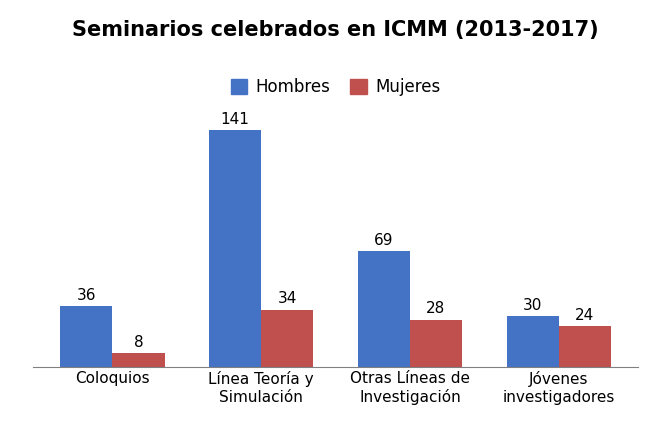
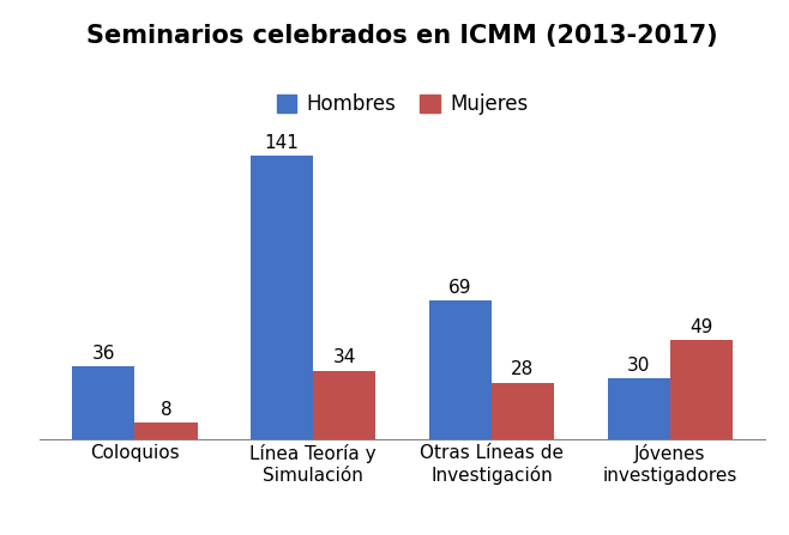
Mujeres/Jóvenes investigadores: 24 -> 49
